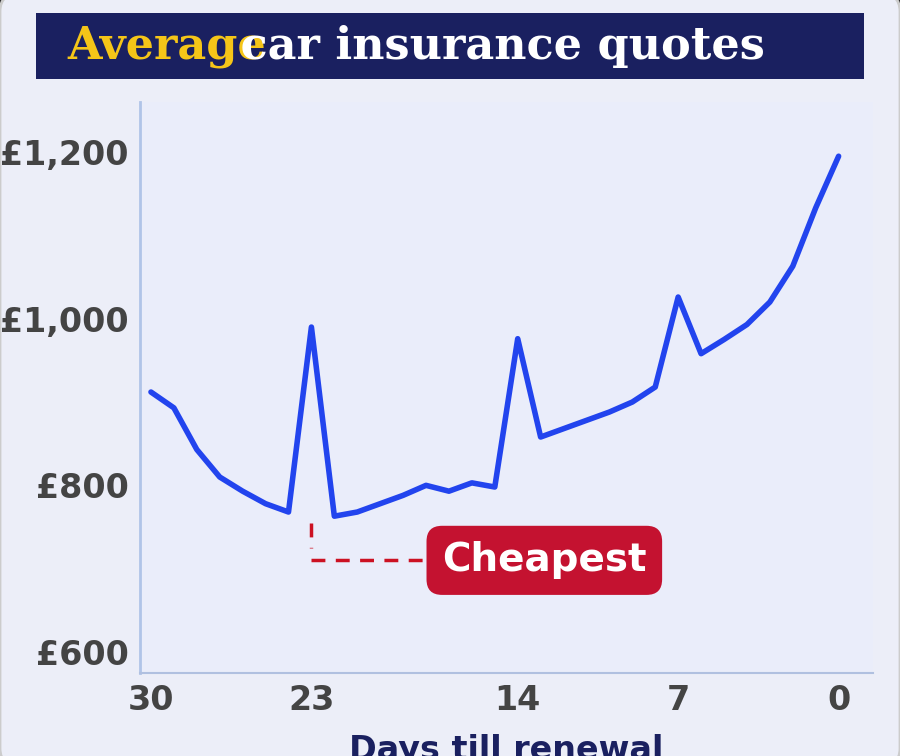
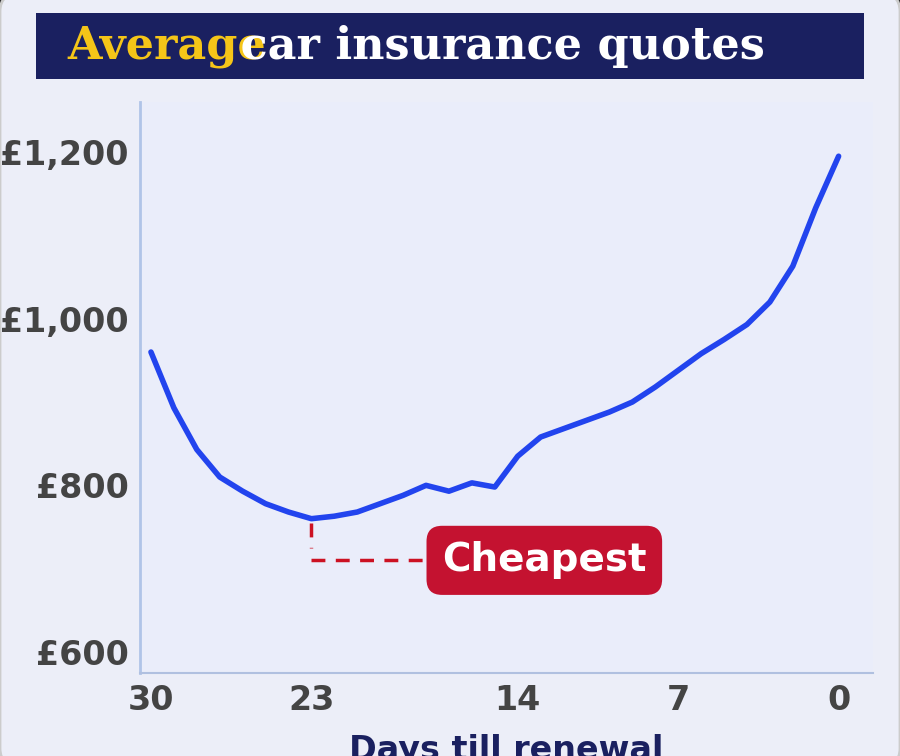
30: £912 -> £960
23: £990 -> £760
14: £976 -> £835
7: £1,026 -> £938
